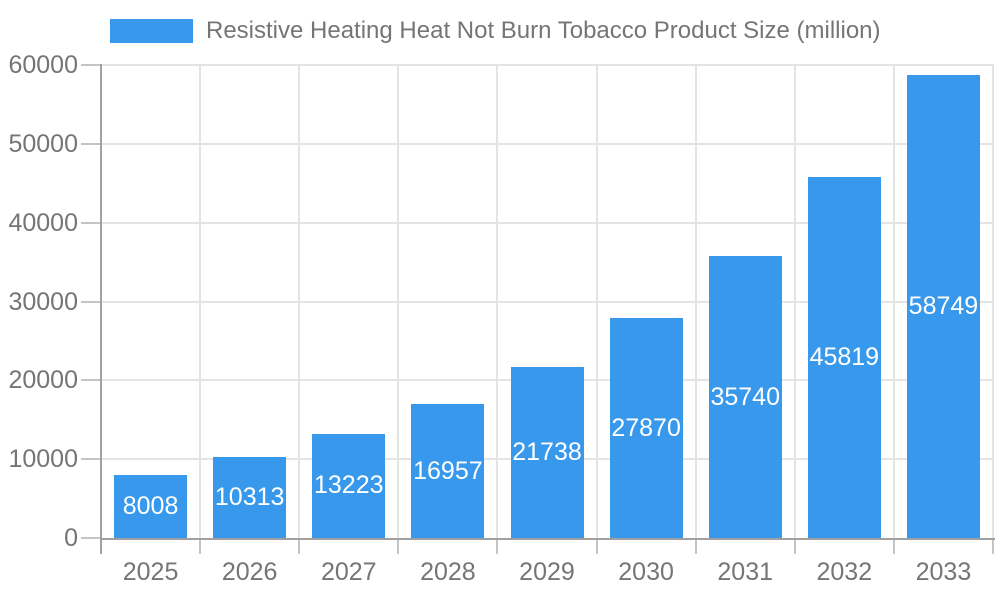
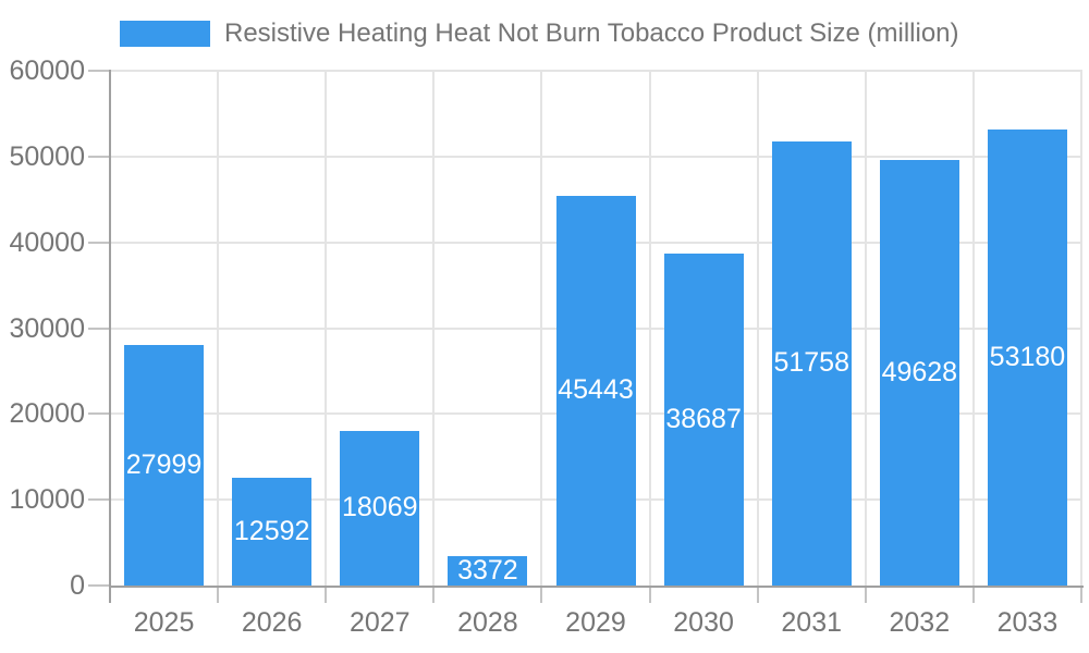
2025: 8008 -> 27999
2026: 10313 -> 12592
2027: 13223 -> 18069
2028: 16957 -> 3372
2029: 21738 -> 45443
2030: 27870 -> 38687
2031: 35740 -> 51758
2032: 45819 -> 49628
2033: 58749 -> 53180
